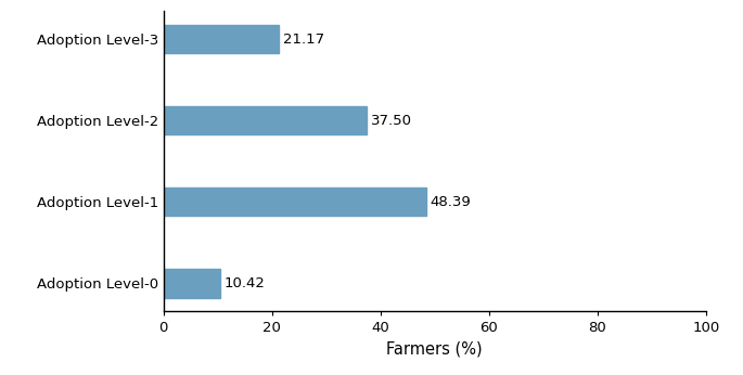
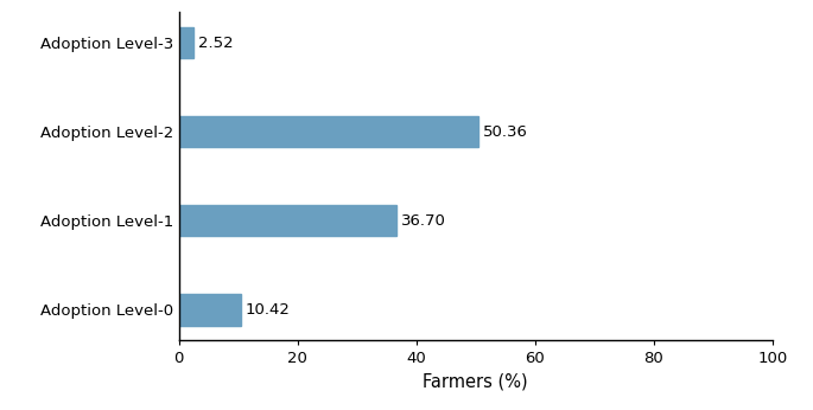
Adoption Level-3: 21.17 -> 2.52
Adoption Level-2: 37.50 -> 50.36
Adoption Level-1: 48.39 -> 36.70
